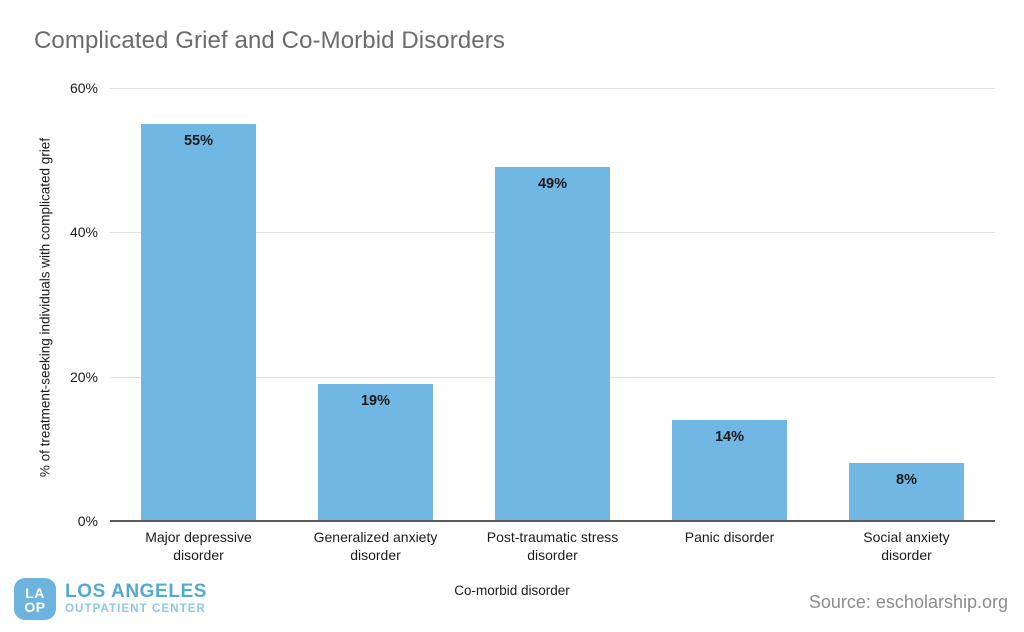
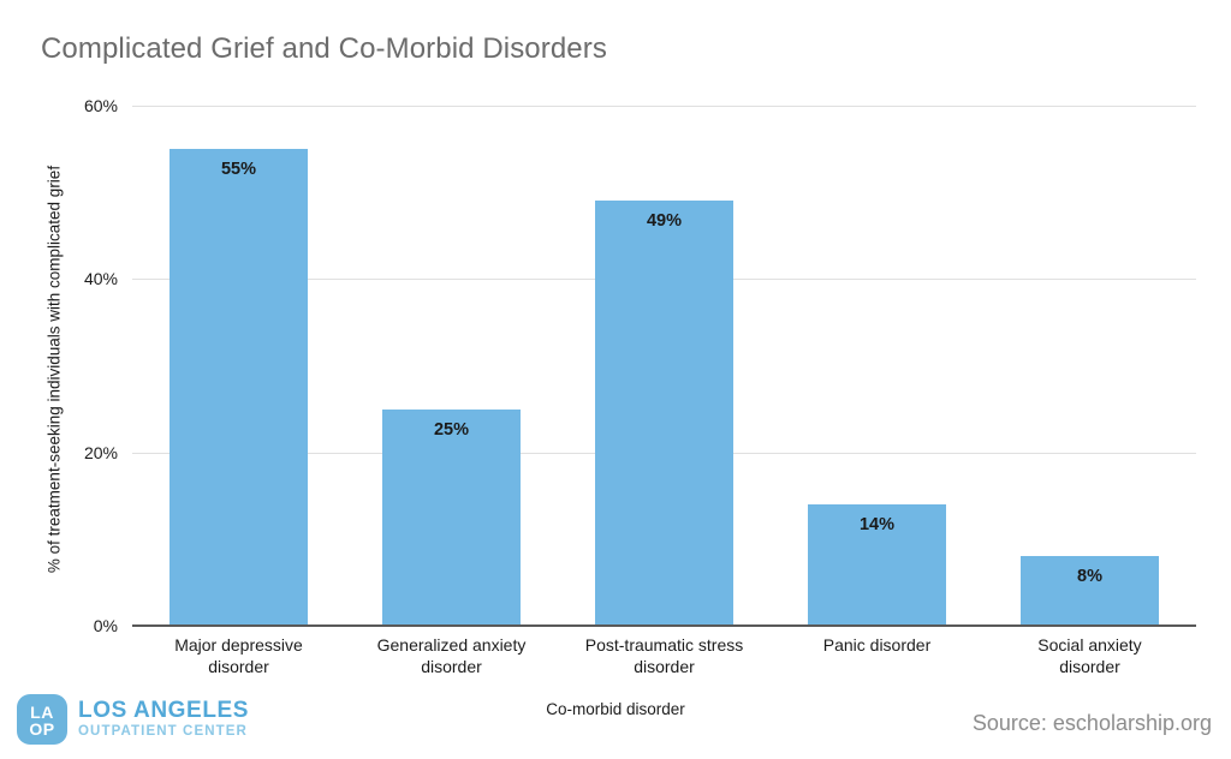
Generalized anxiety disorder: 19% -> 25%
